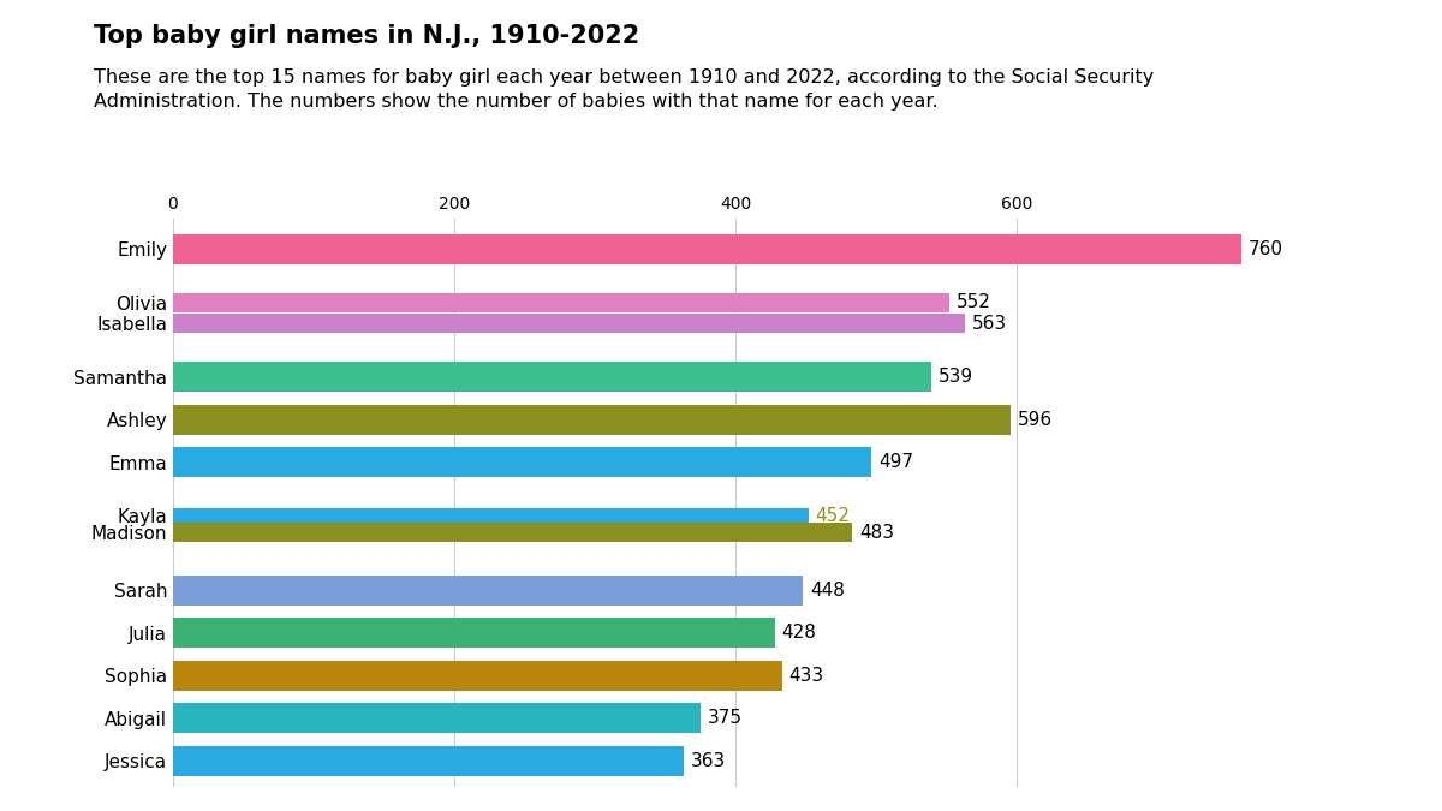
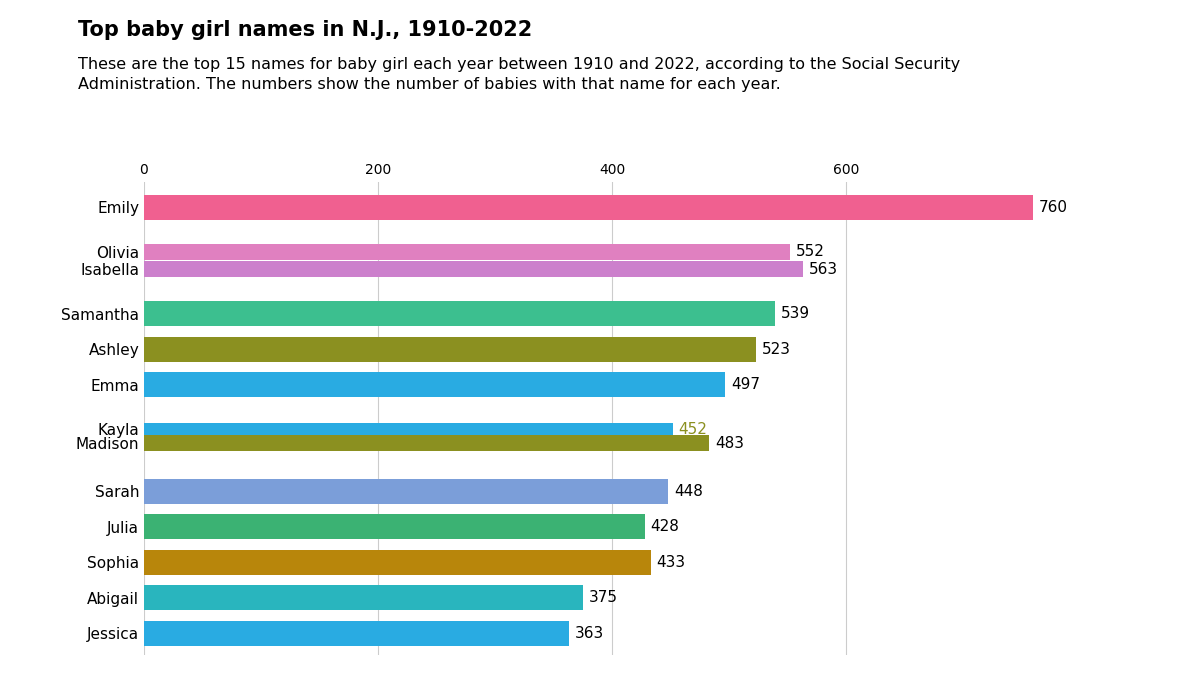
Ashley: 596 -> 523
